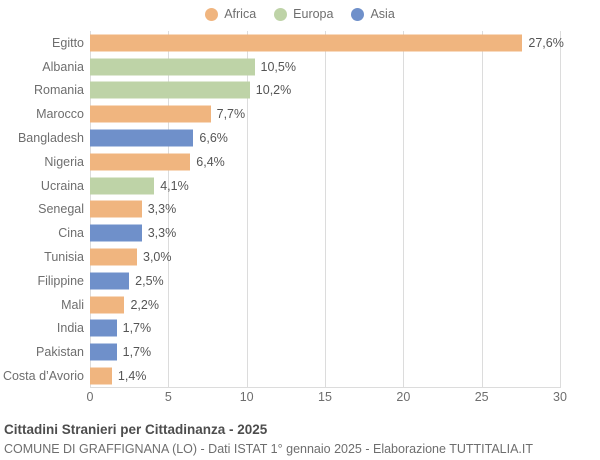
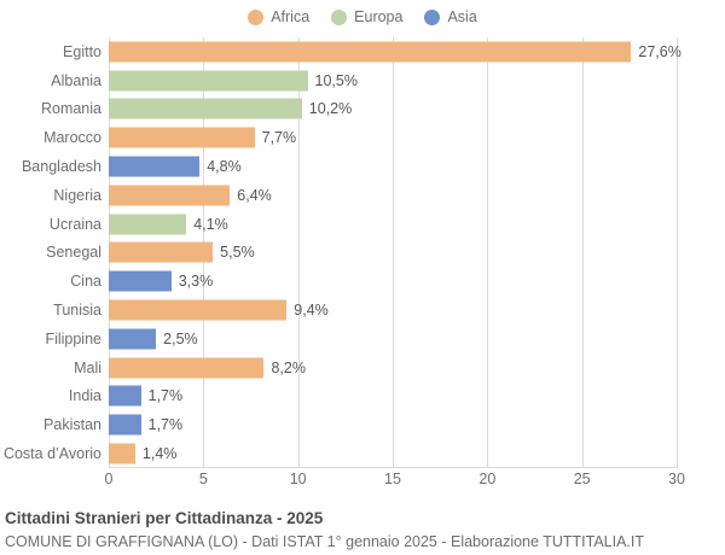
Bangladesh: 6,6% -> 4,8%
Senegal: 3,3% -> 5,5%
Tunisia: 3,0% -> 9,4%
Mali: 2,2% -> 8,2%
